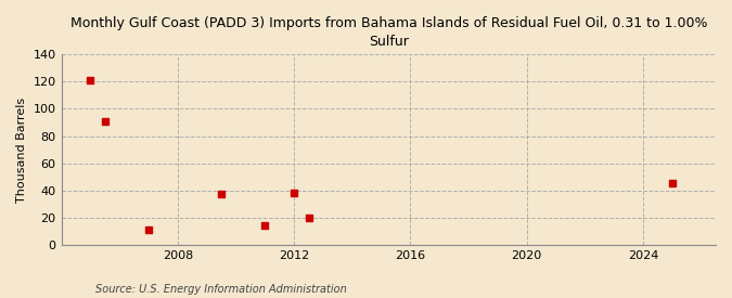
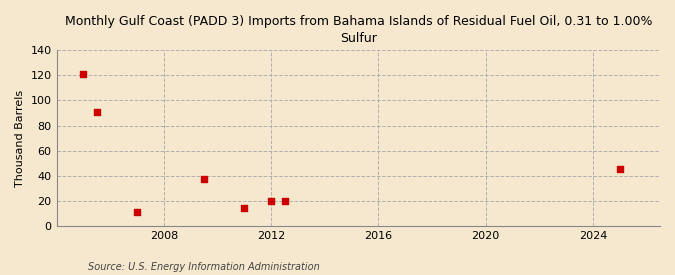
2012: 38 -> 20
